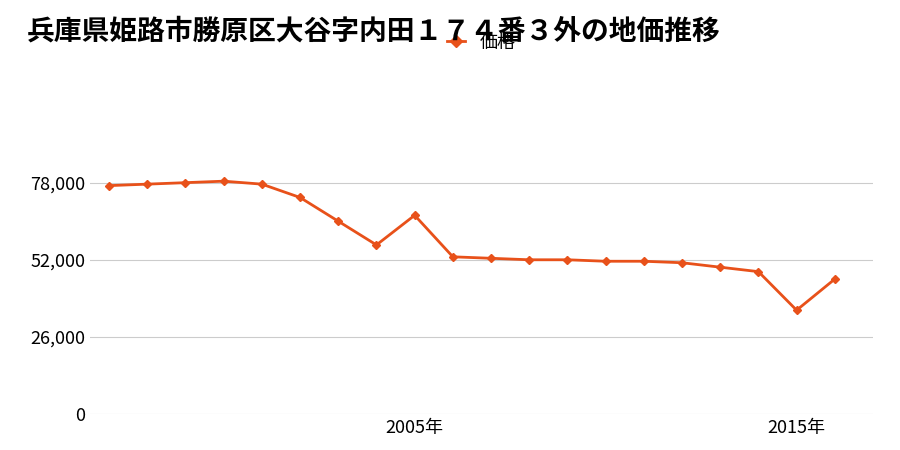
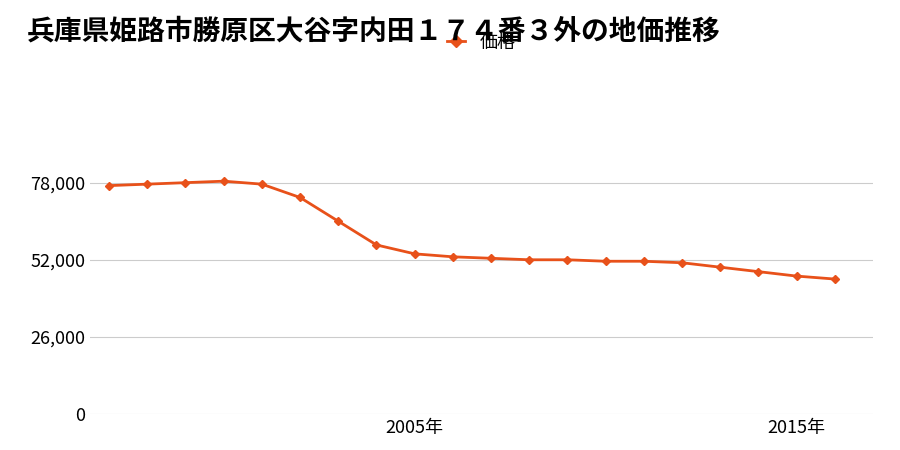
2005年: 67,000 -> 54,000
2015年: 35,000 -> 46,500
